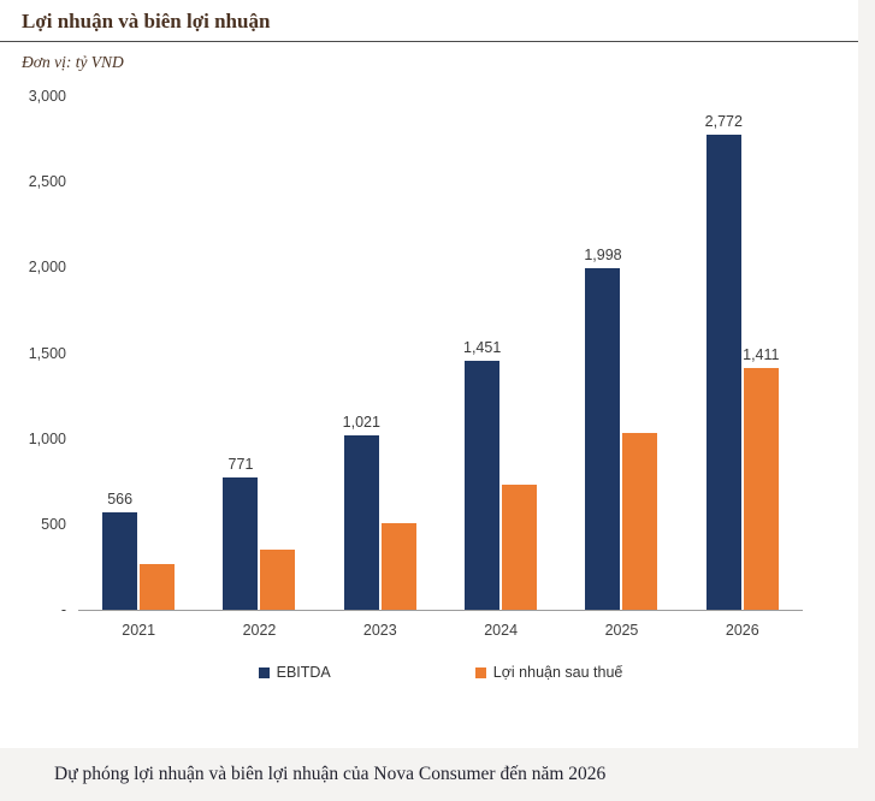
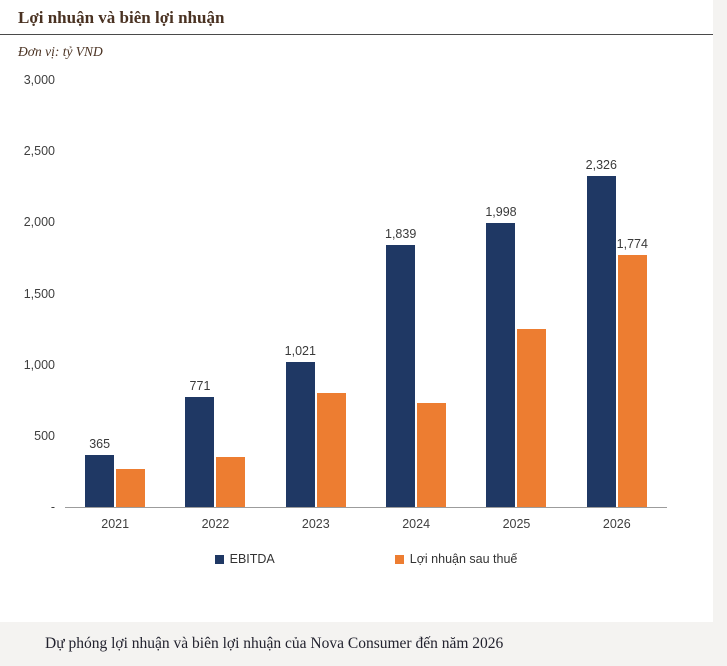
EBITDA/2021: 566 -> 365
Lợi nhuận sau thuế/2023: 500 -> 800
EBITDA/2024: 1,451 -> 1,839
Lợi nhuận sau thuế/2025: 1030 -> 1250
EBITDA/2026: 2,772 -> 2,326
Lợi nhuận sau thuế/2026: 1,411 -> 1,774
